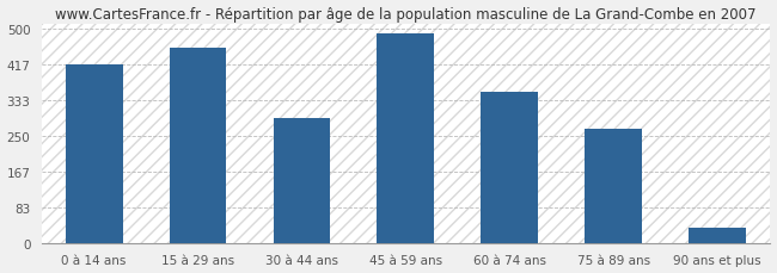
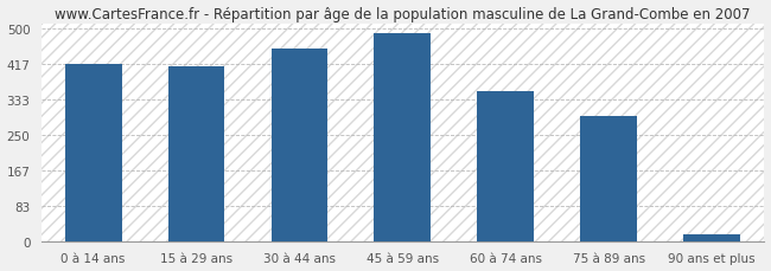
15 à 29 ans: 455 -> 410
30 à 44 ans: 290 -> 453
75 à 89 ans: 265 -> 295
90 ans et plus: 35 -> 17
